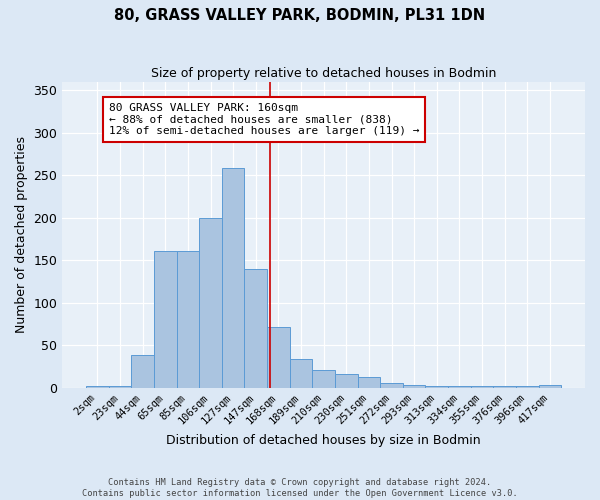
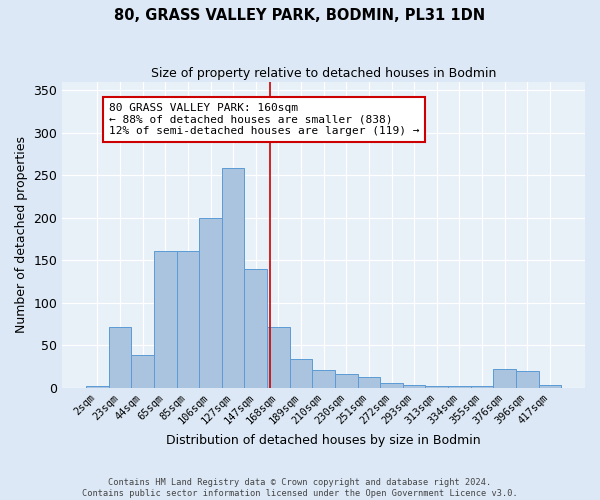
23sqm: 2 -> 72
376sqm: 2 -> 22
396sqm: 2 -> 20
